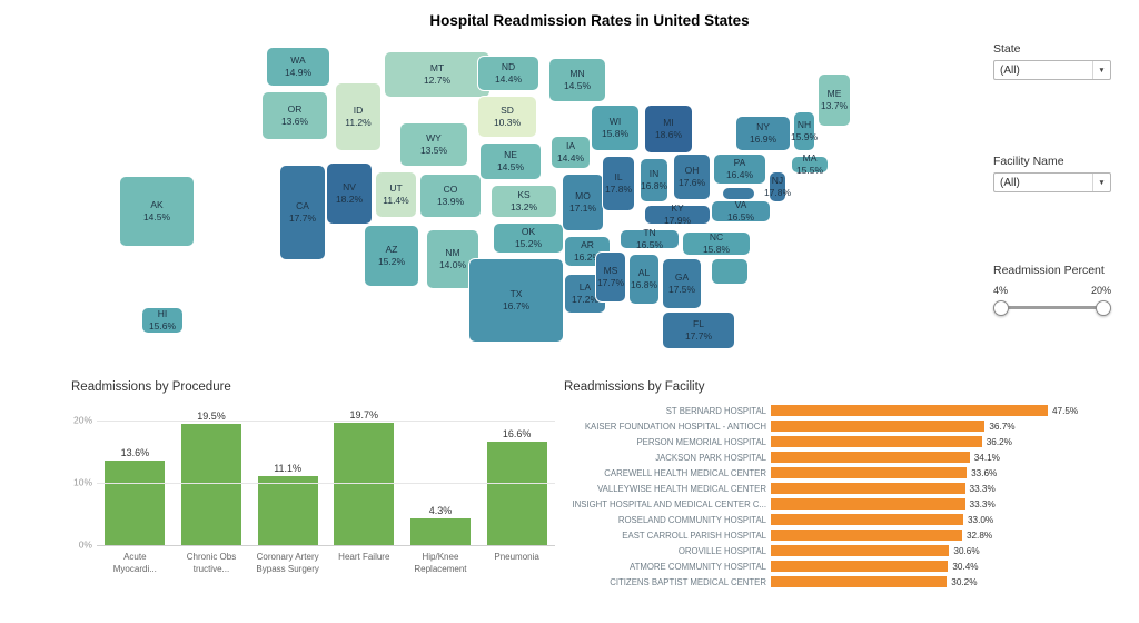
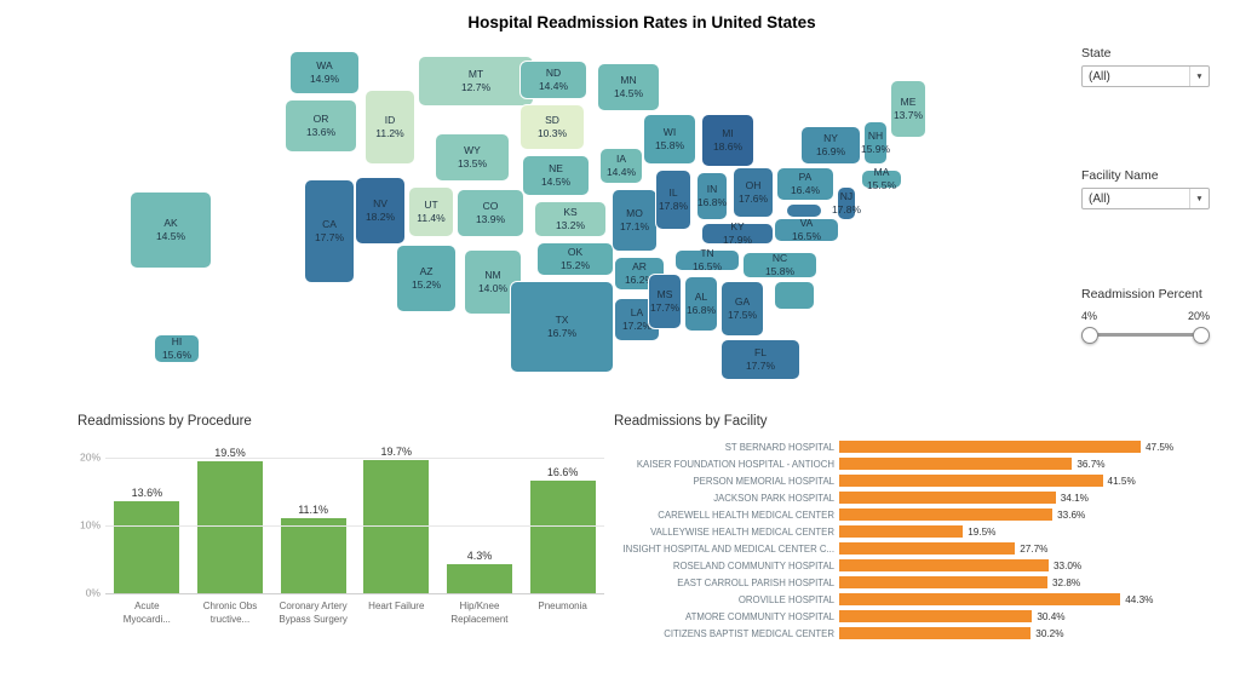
Readmissions by Facility/PERSON MEMORIAL HOSPITAL: 36.2% -> 41.5%
Readmissions by Facility/VALLEYWISE HEALTH MEDICAL CENTER: 33.3% -> 19.5%
Readmissions by Facility/INSIGHT HOSPITAL AND MEDICAL CENTER C...: 33.3% -> 27.7%
Readmissions by Facility/OROVILLE HOSPITAL: 30.6% -> 44.3%
